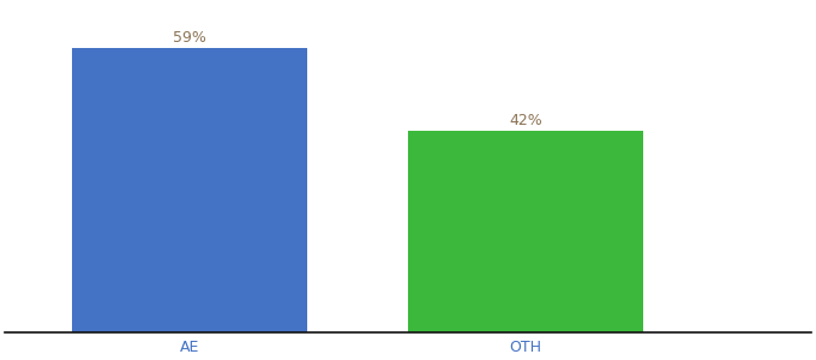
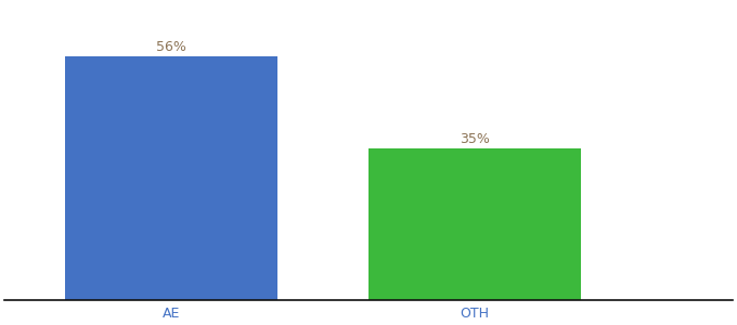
AE: 59% -> 56%
OTH: 42% -> 35%
